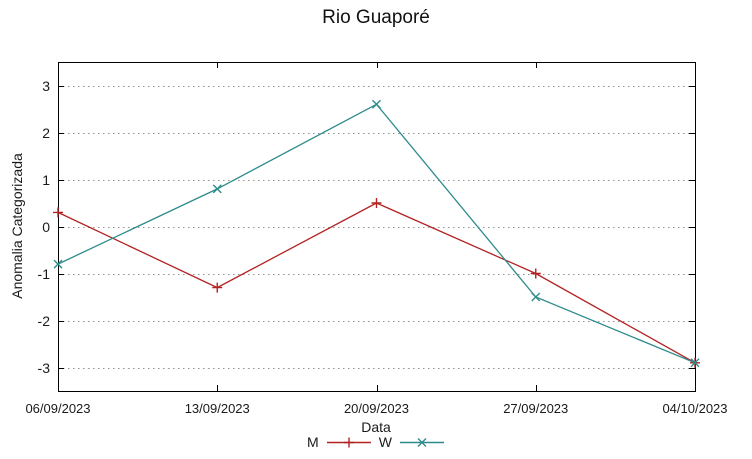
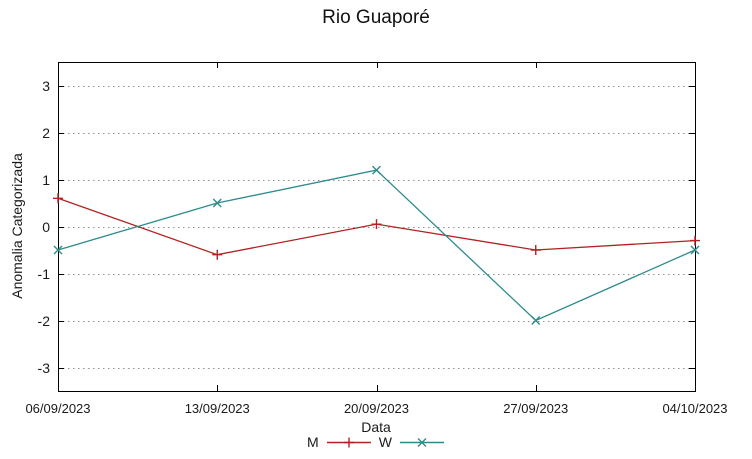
M/06/09/2023: 0.3 -> 0.6
W/06/09/2023: -0.8 -> -0.5
M/13/09/2023: -1.3 -> -0.6
W/13/09/2023: 0.8 -> 0.5
M/20/09/2023: 0.5 -> 0.1
W/20/09/2023: 2.6 -> 1.2
M/27/09/2023: -1.0 -> -0.5
W/27/09/2023: -1.5 -> -2.0
M/04/10/2023: -2.9 -> -0.3
W/04/10/2023: -2.9 -> -0.5
